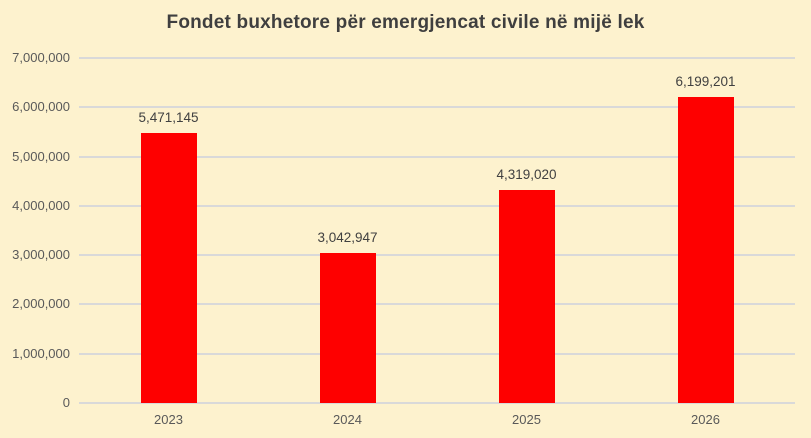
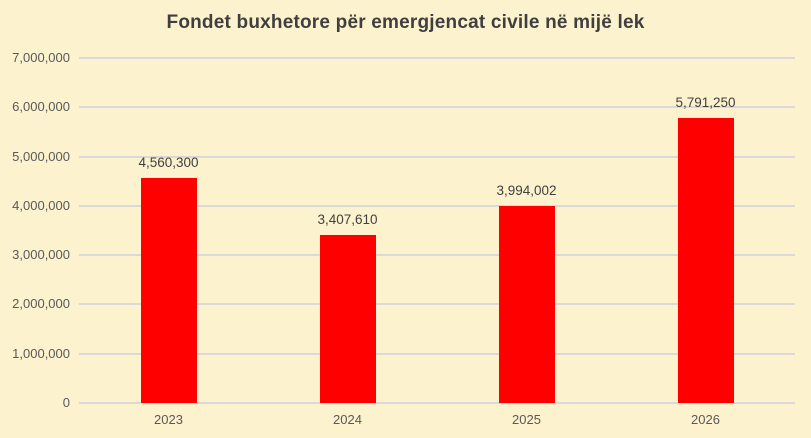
2023: 5,471,145 -> 4,560,300
2024: 3,042,947 -> 3,407,610
2025: 4,319,020 -> 3,994,002
2026: 6,199,201 -> 5,791,250
